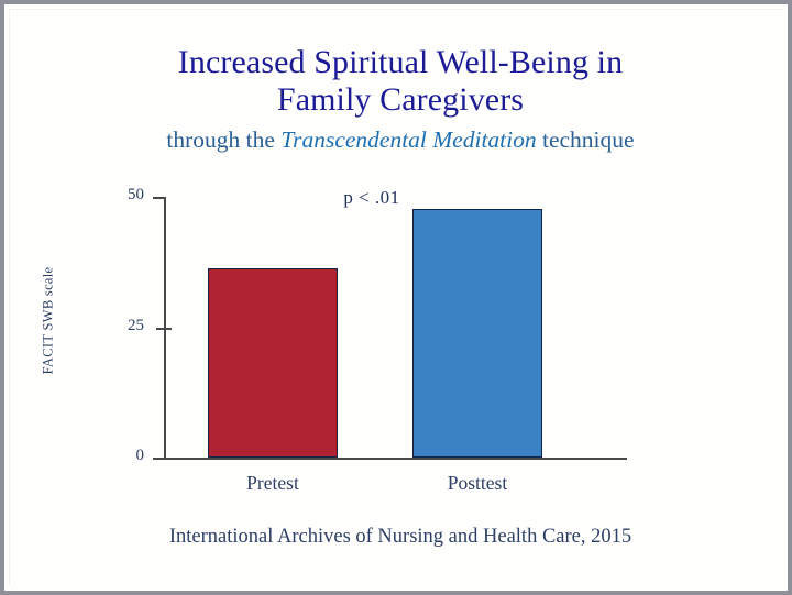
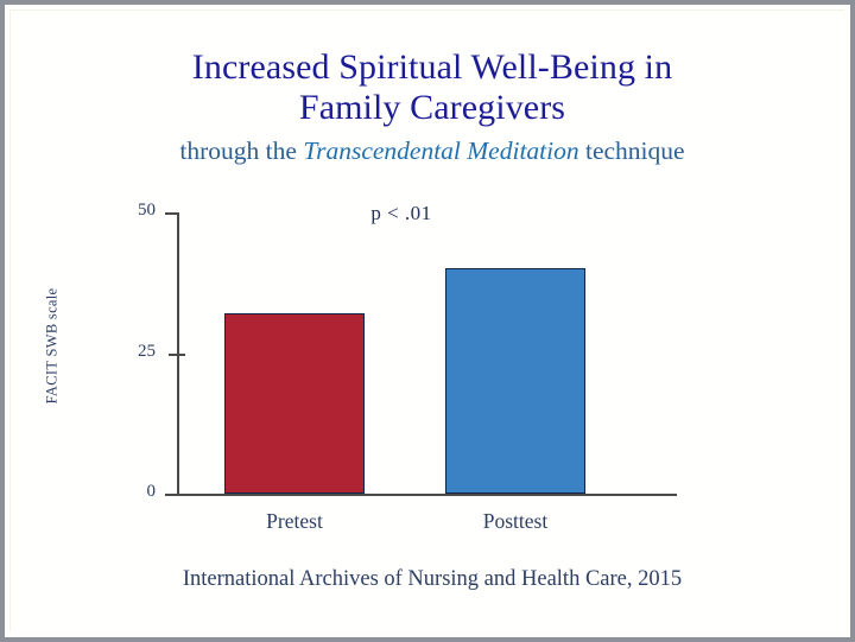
Pretest: 36 -> 32
Posttest: 48 -> 40
